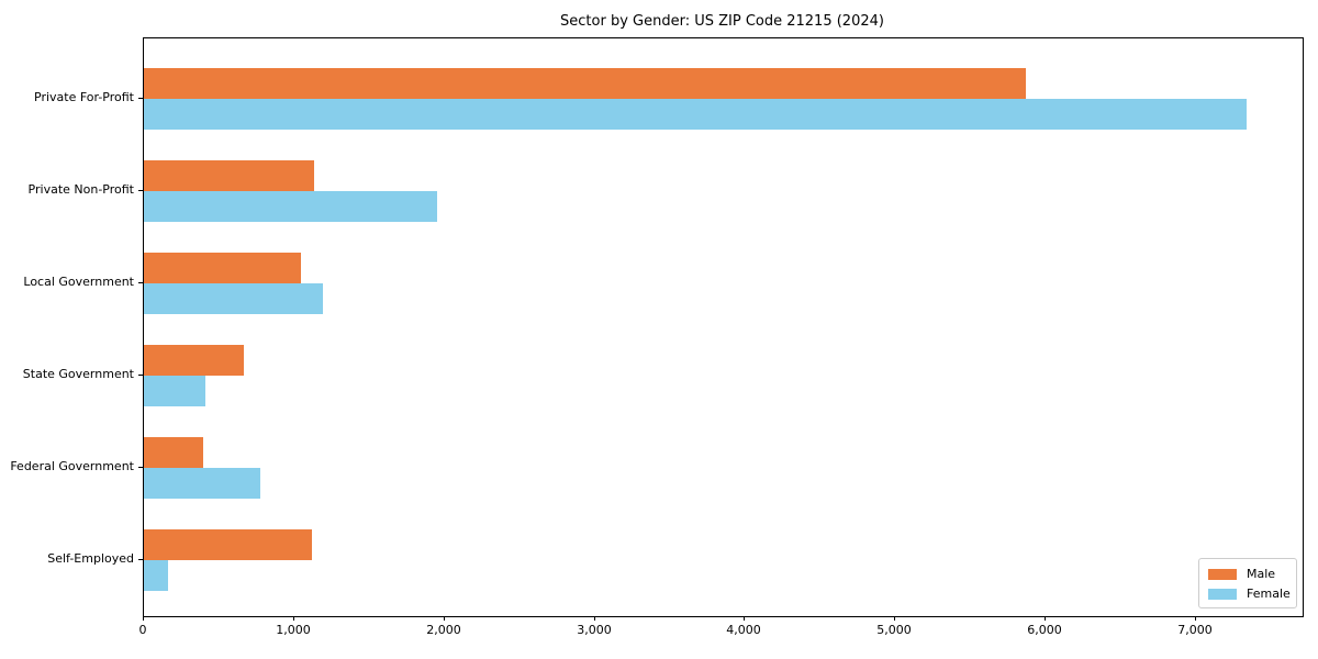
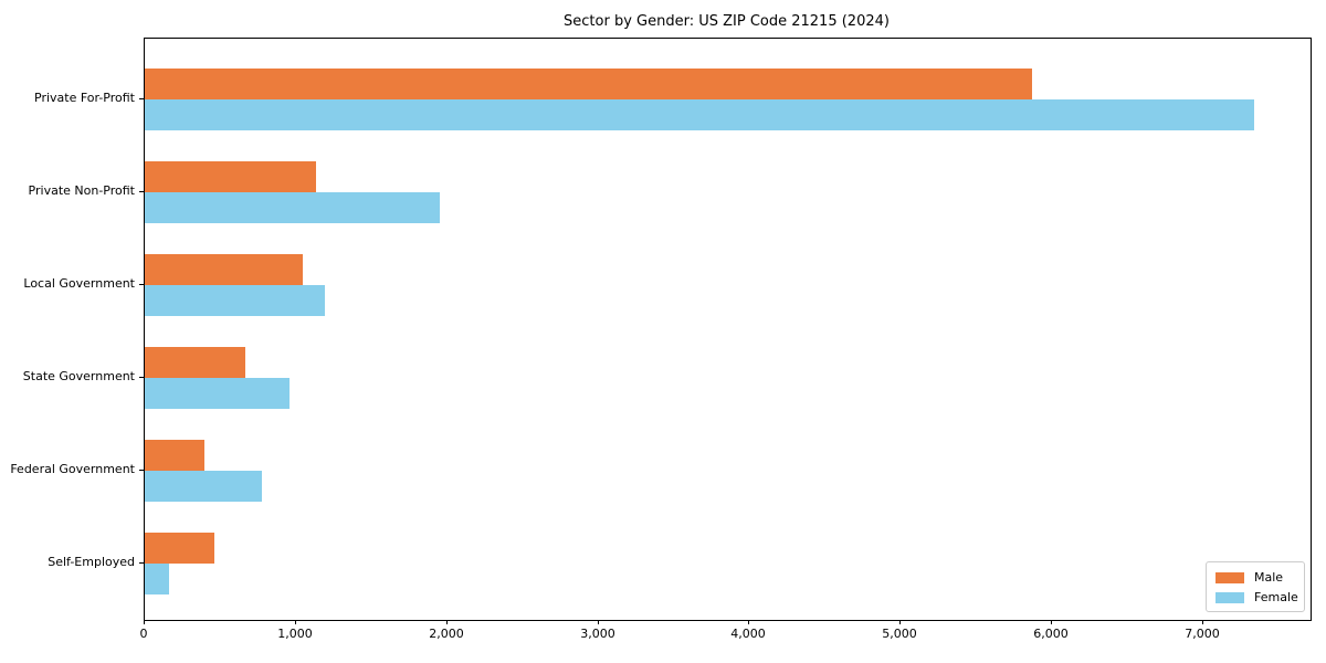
Female/State Government: 410 -> 960
Male/Self-Employed: 1120 -> 460
